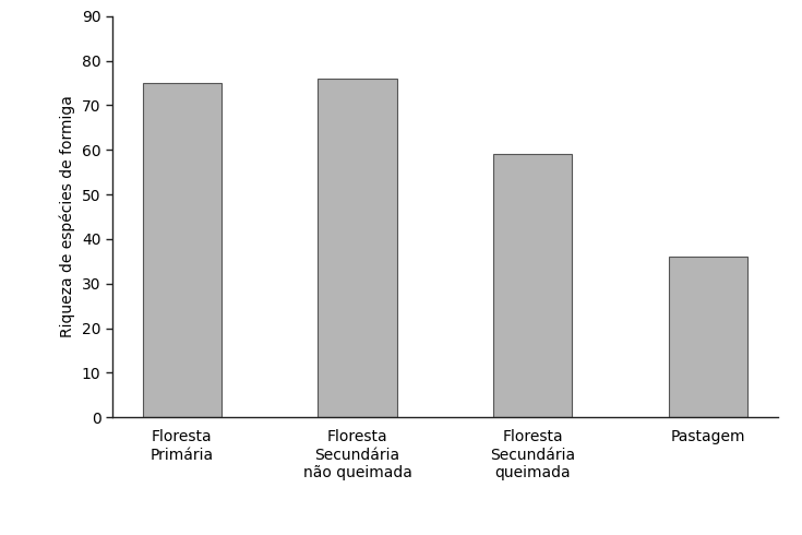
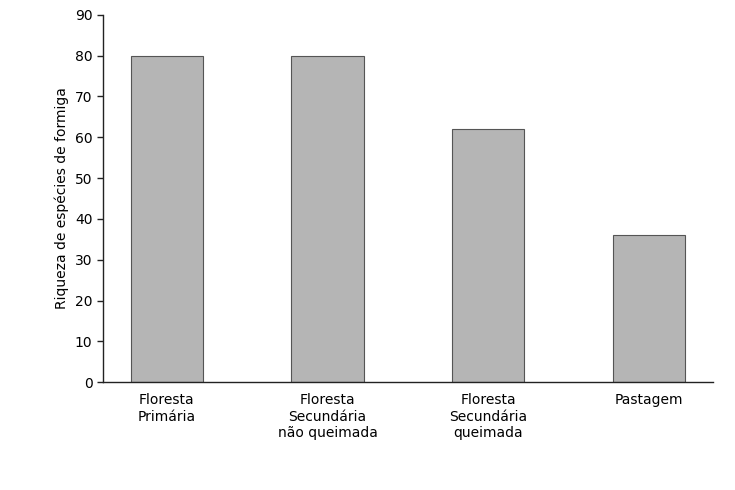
Floresta Primária: 75 -> 80
Floresta Secundária não queimada: 76 -> 80
Floresta Secundária queimada: 59 -> 62
